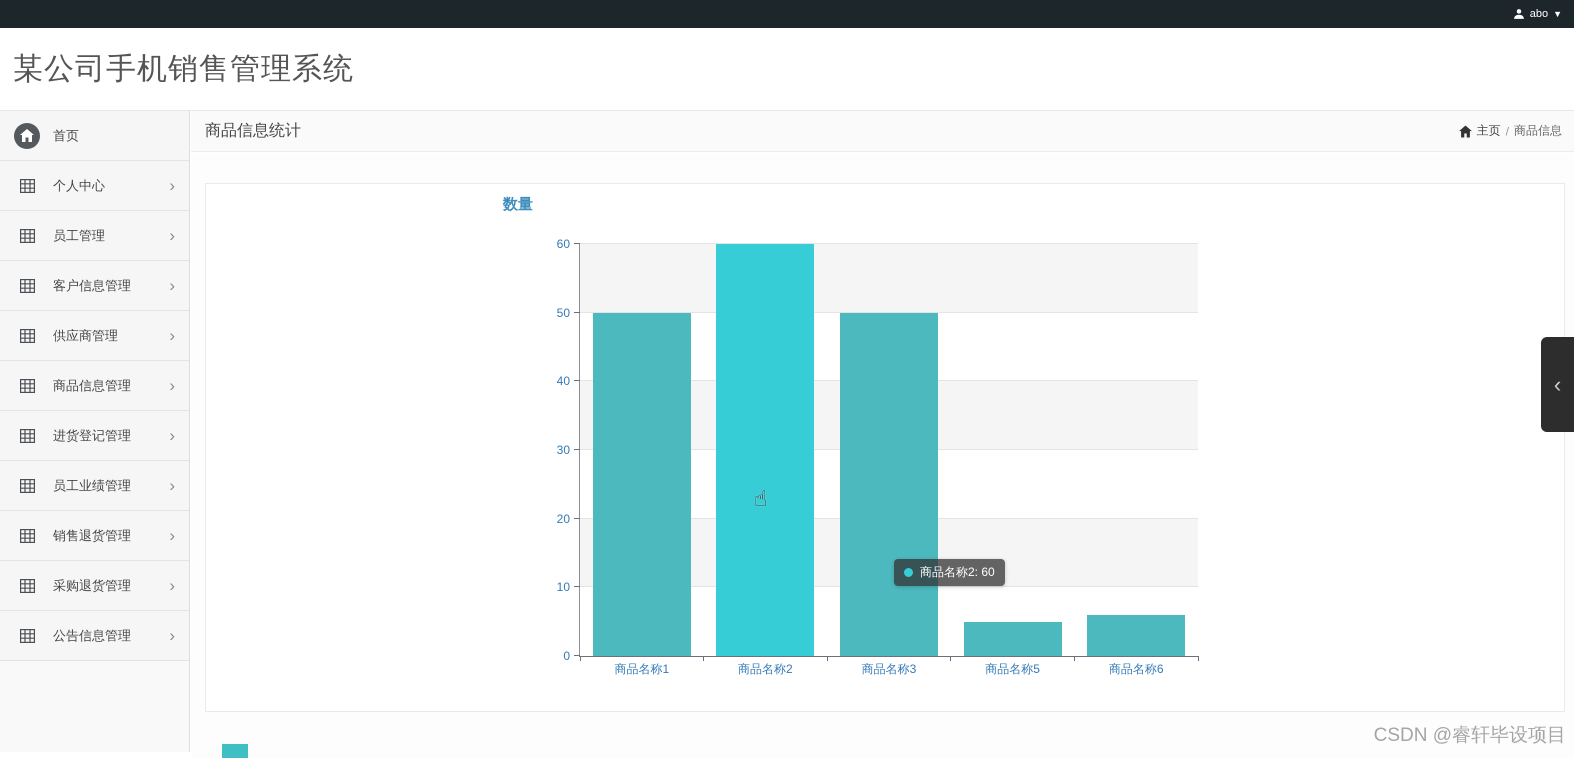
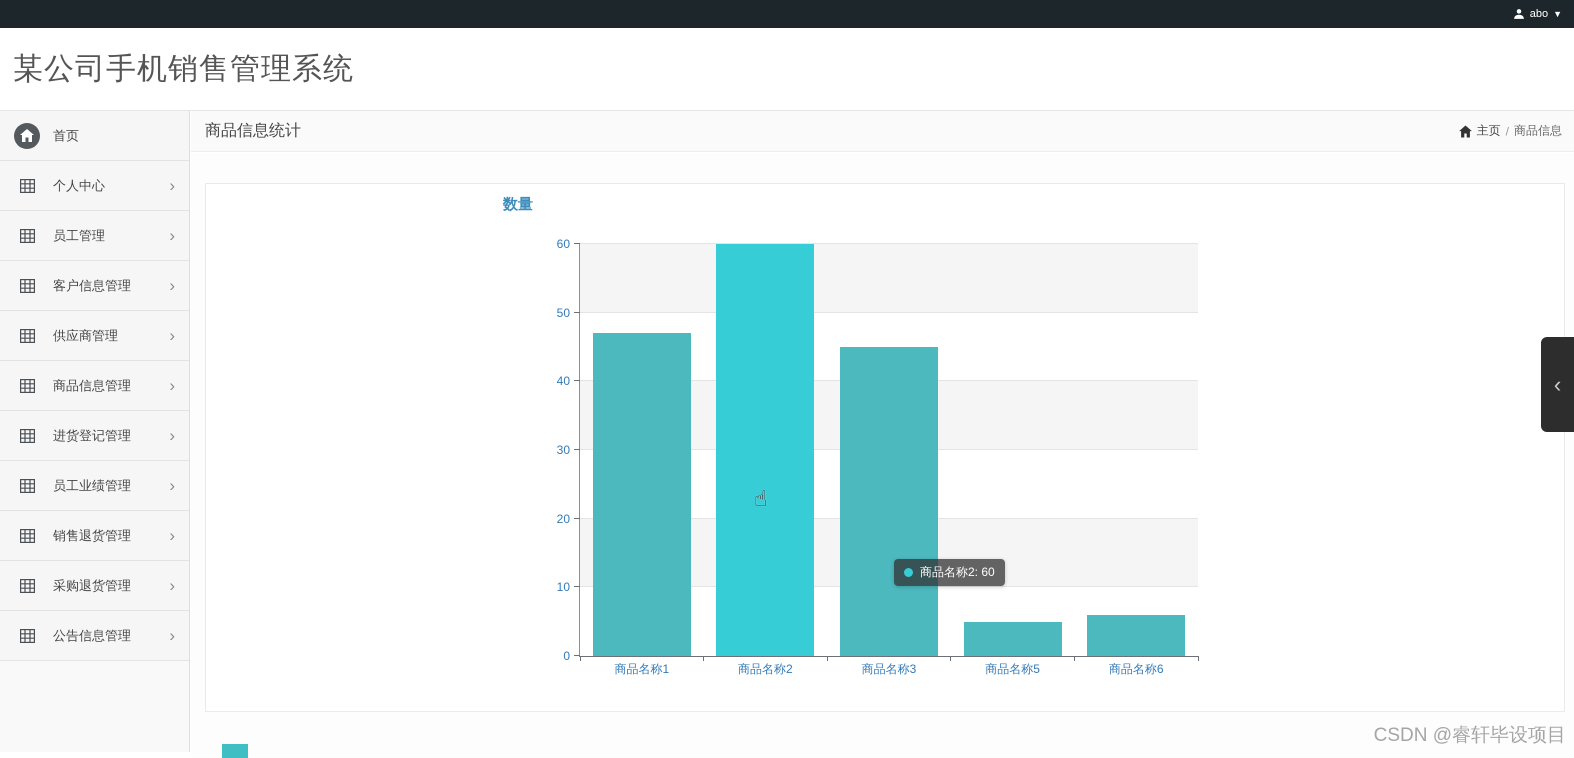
商品名称1: 50 -> 47
商品名称3: 50 -> 45
